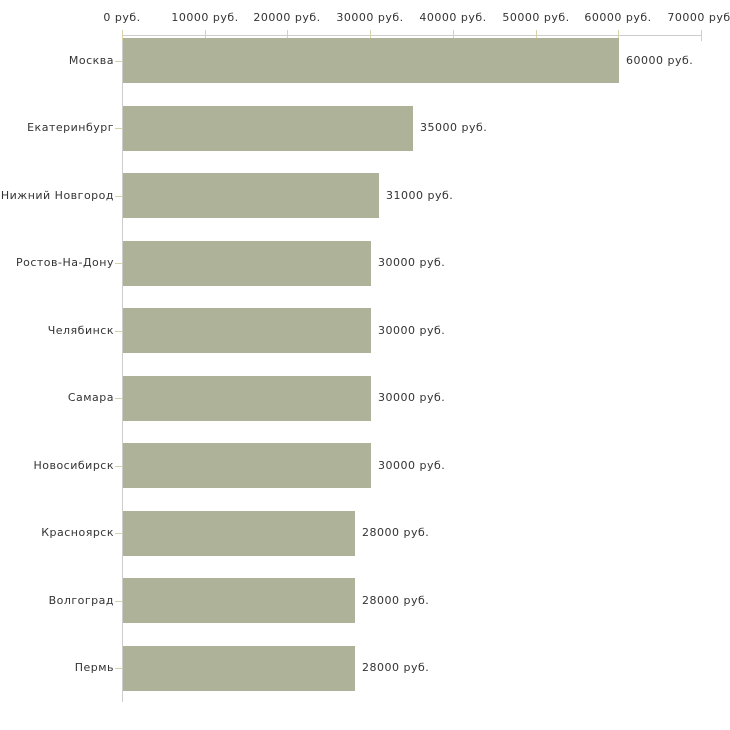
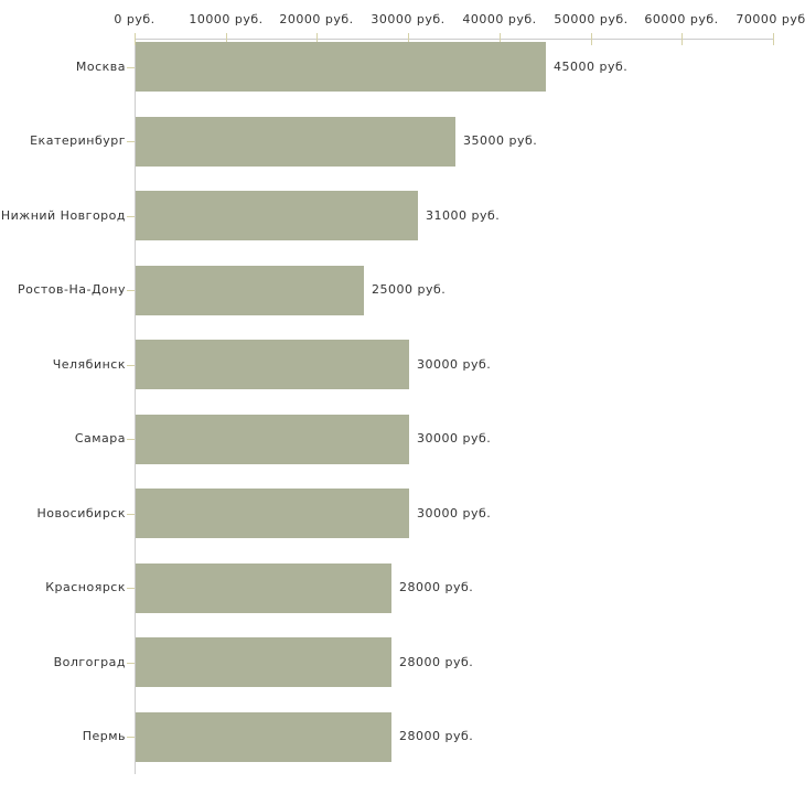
Москва: 60000 -> 45000
Ростов-На-Дону: 30000 -> 25000
